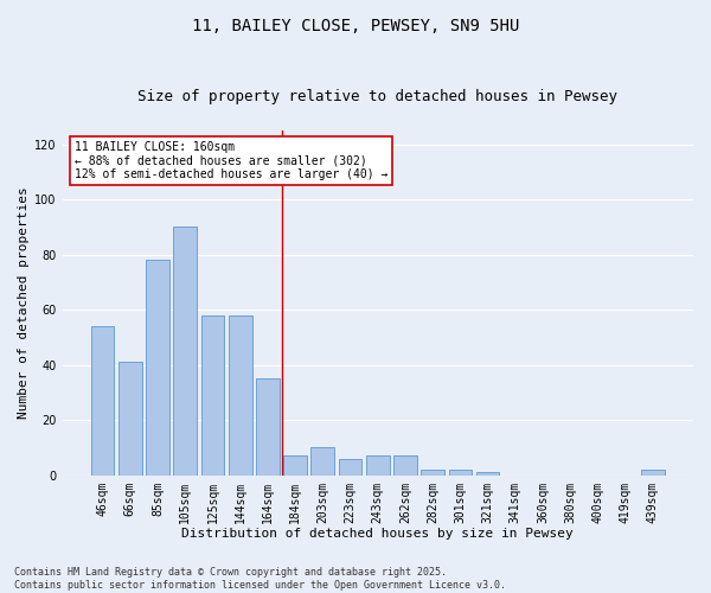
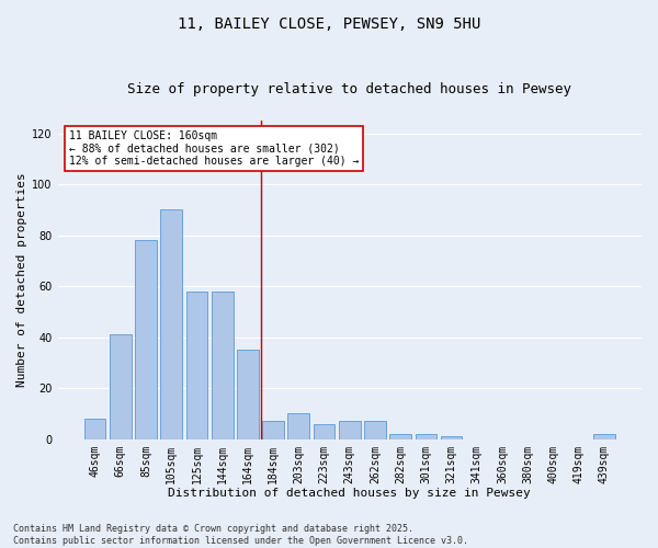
46sqm: 54 -> 8
